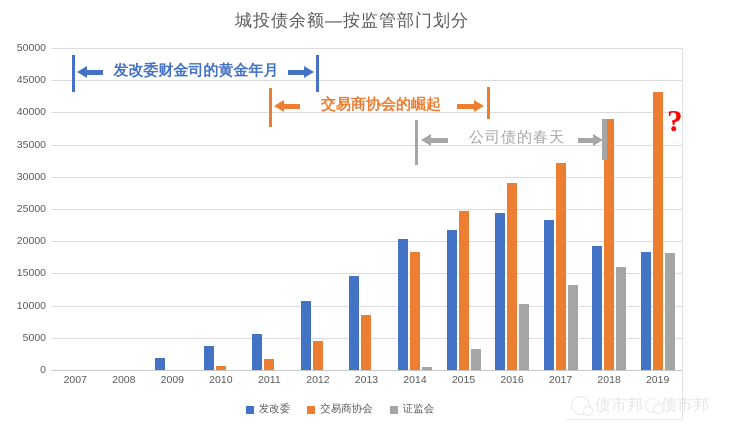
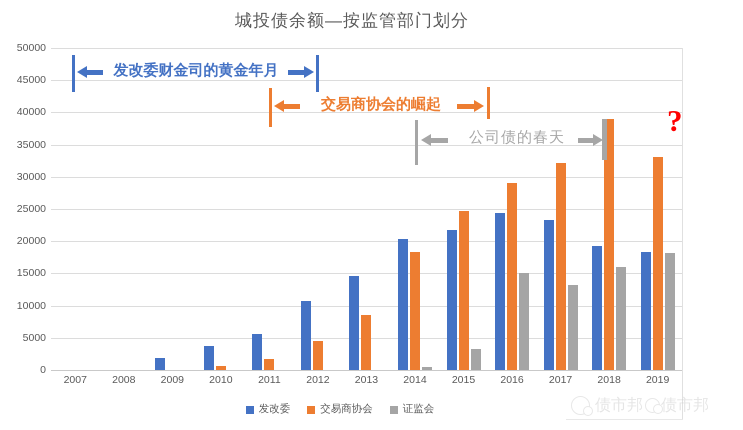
证监会/2016: 10000 -> 15000
交易商协会/2019: 43000 -> 33000
